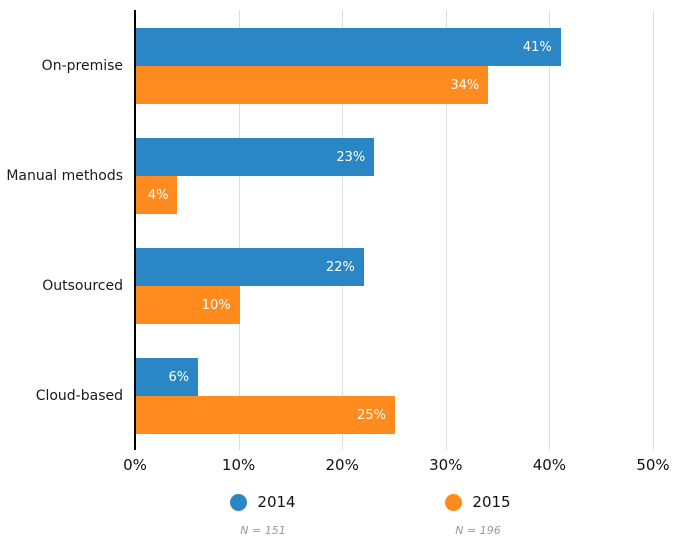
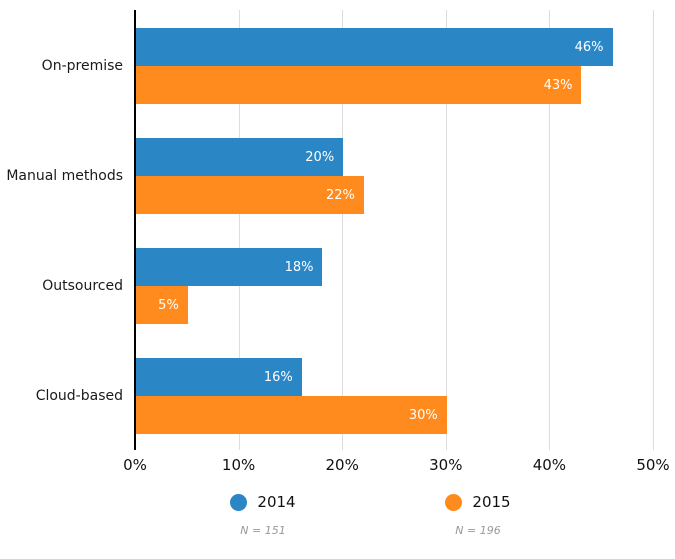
2014/On-premise: 41% -> 46%
2015/On-premise: 34% -> 43%
2014/Manual methods: 23% -> 20%
2015/Manual methods: 4% -> 22%
2014/Outsourced: 22% -> 18%
2015/Outsourced: 10% -> 5%
2014/Cloud-based: 6% -> 16%
2015/Cloud-based: 25% -> 30%
